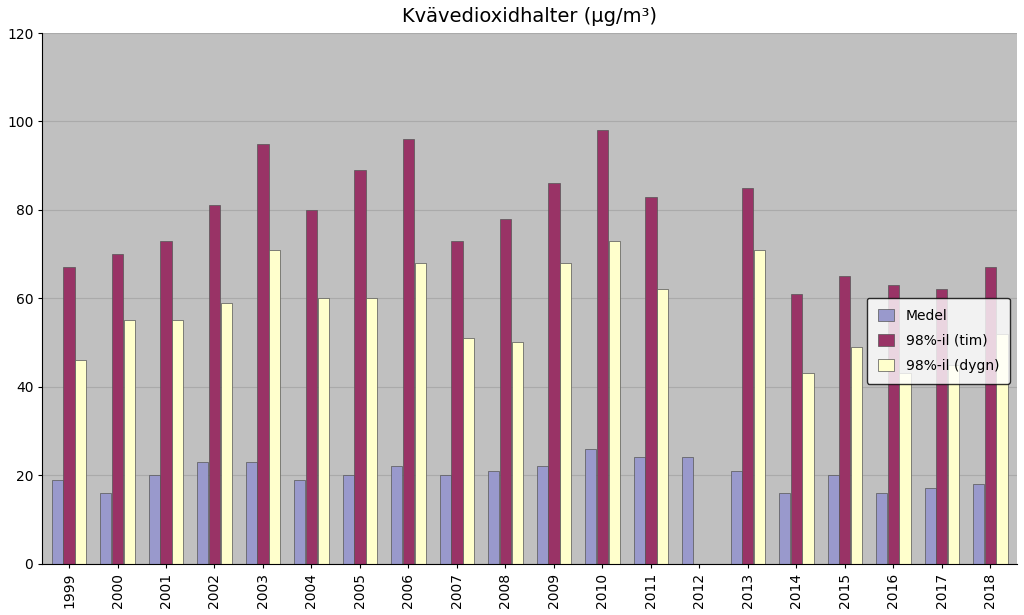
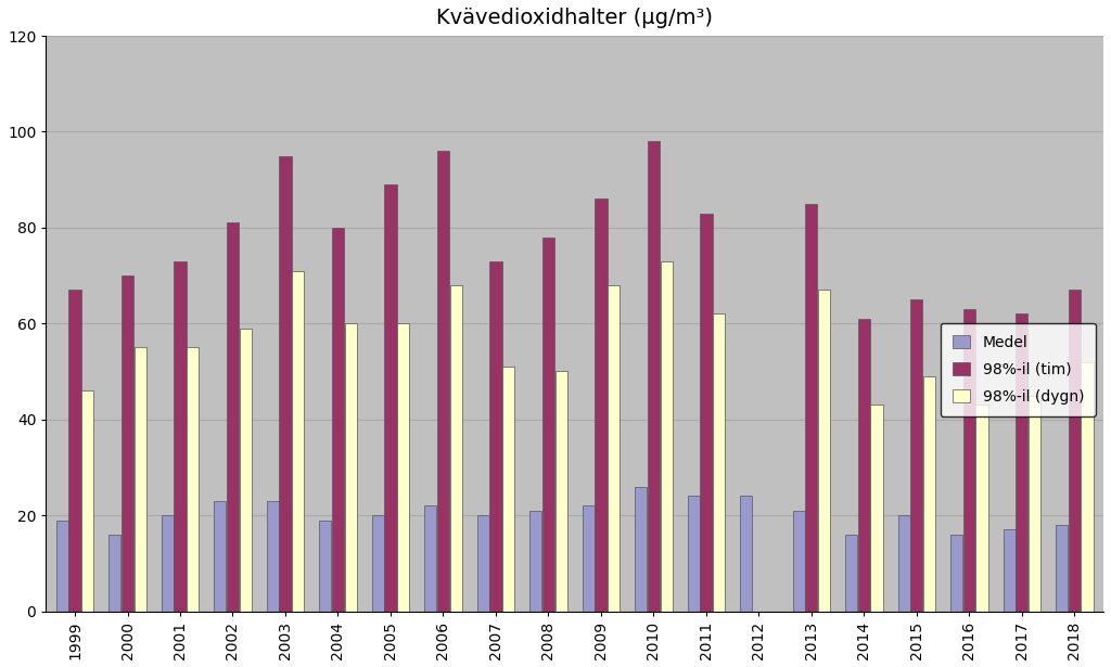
98%-il (dygn)/2013: 71 -> 67
